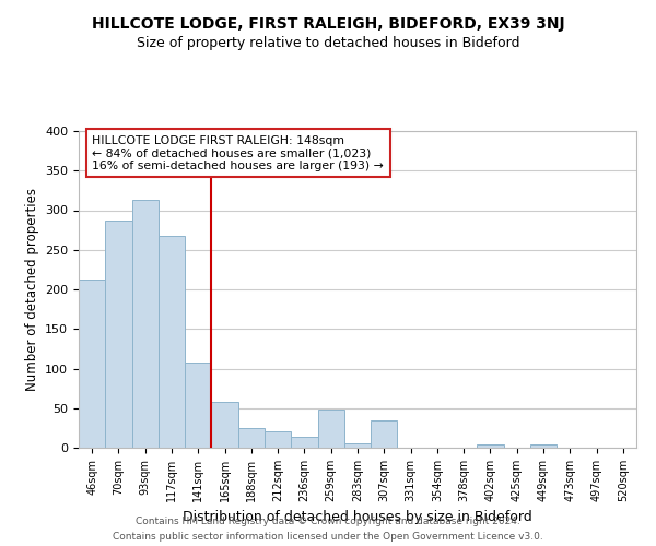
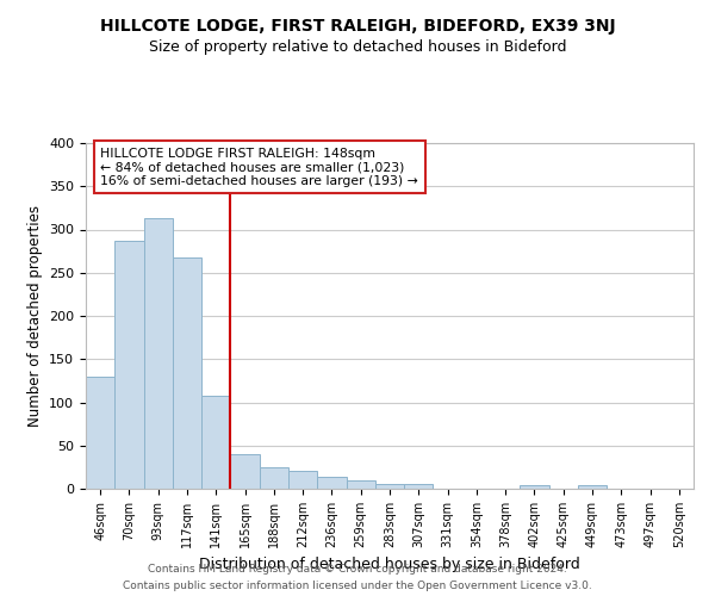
46sqm: 212 -> 130
165sqm: 58 -> 40
259sqm: 48 -> 10
307sqm: 34 -> 5
